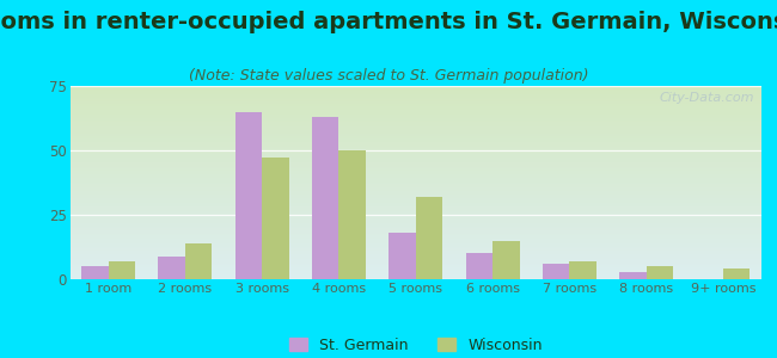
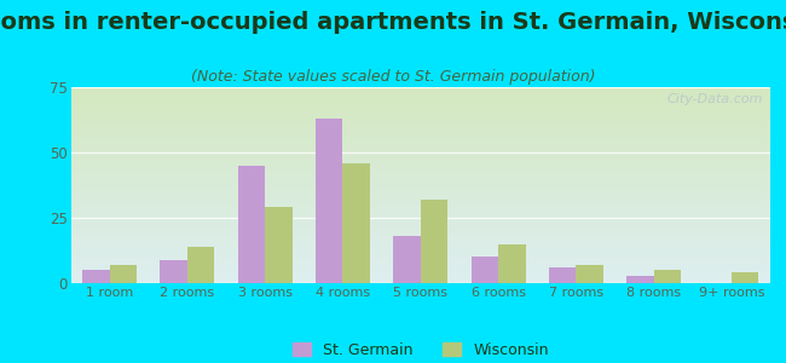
St. Germain/3 rooms: 65 -> 45
Wisconsin/3 rooms: 47 -> 29
Wisconsin/4 rooms: 50 -> 46
